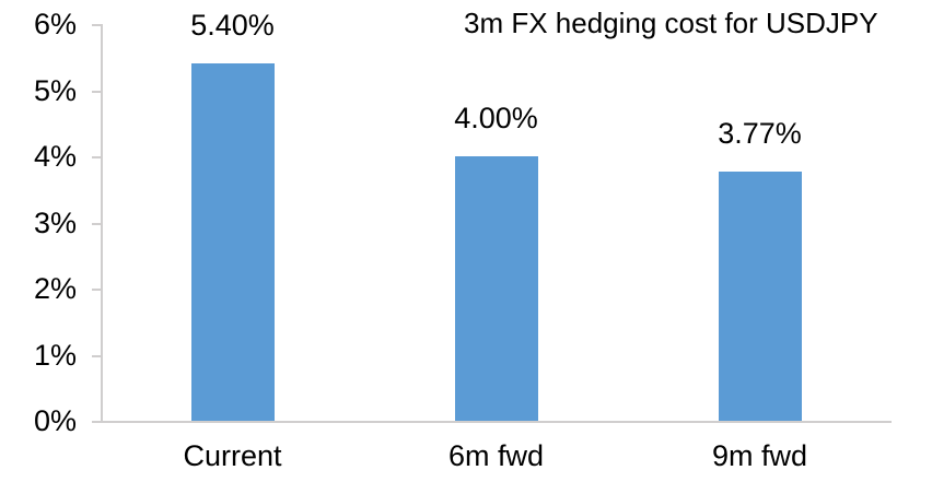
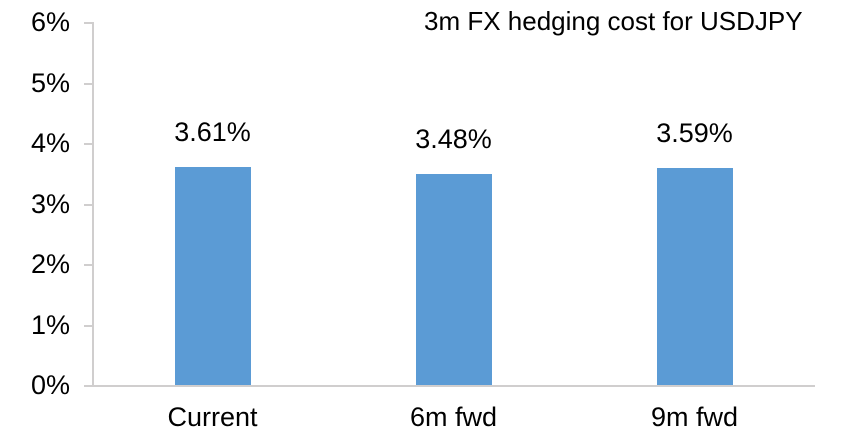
Current: 5.40% -> 3.61%
6m fwd: 4.00% -> 3.48%
9m fwd: 3.77% -> 3.59%
